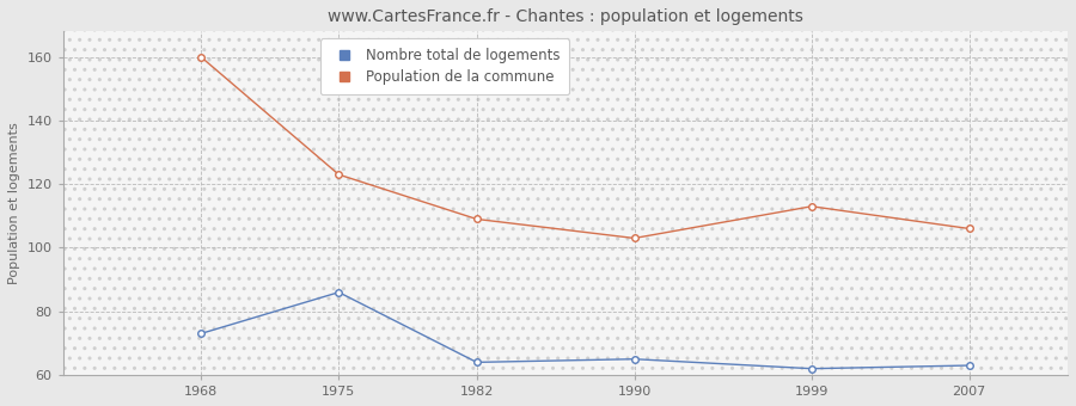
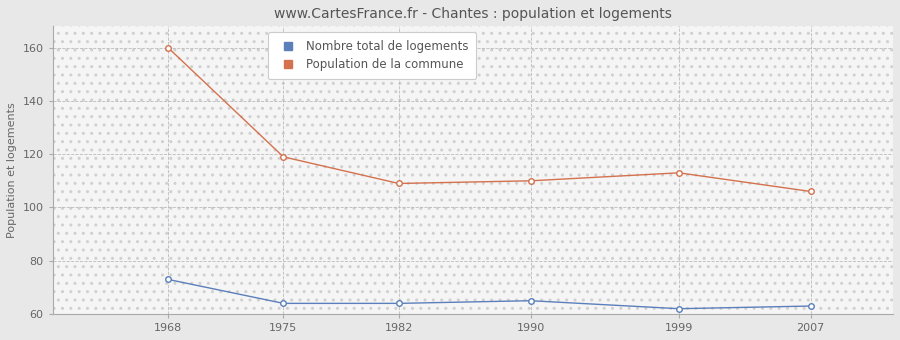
Nombre total de logements/1975: 86 -> 64
Population de la commune/1975: 123 -> 119
Population de la commune/1990: 103 -> 110
